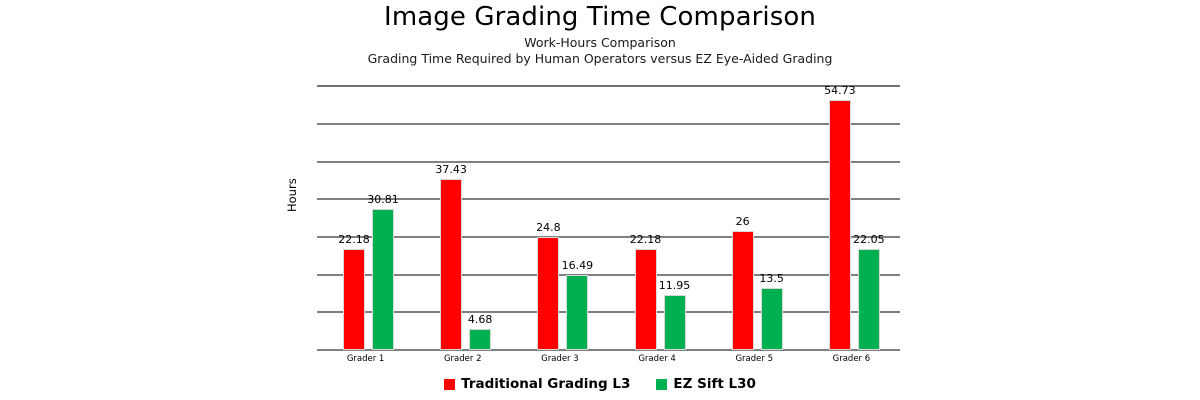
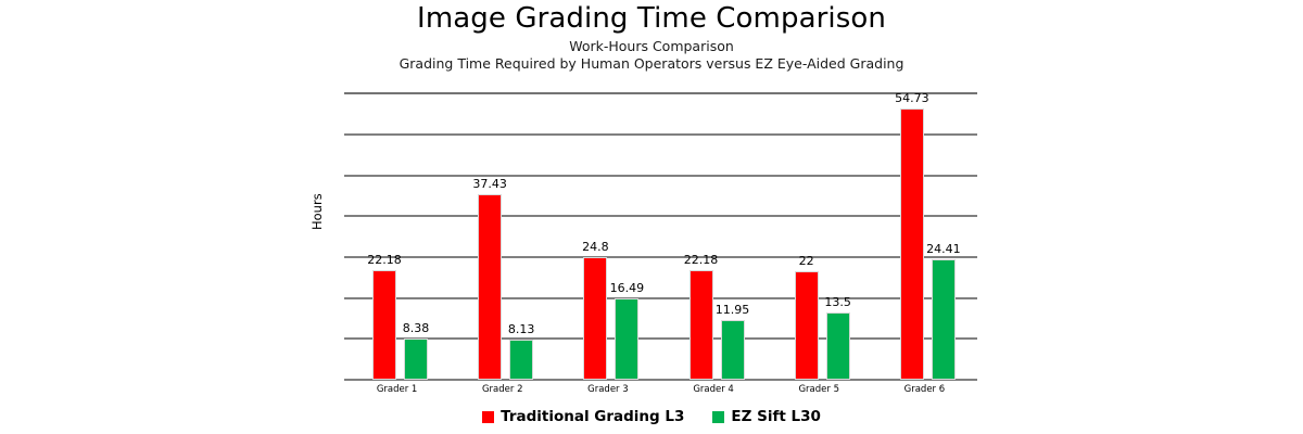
EZ Sift L30/Grader 1: 30.81 -> 8.38
EZ Sift L30/Grader 2: 4.68 -> 8.13
Traditional Grading L3/Grader 5: 26 -> 22
EZ Sift L30/Grader 6: 22.05 -> 24.41
